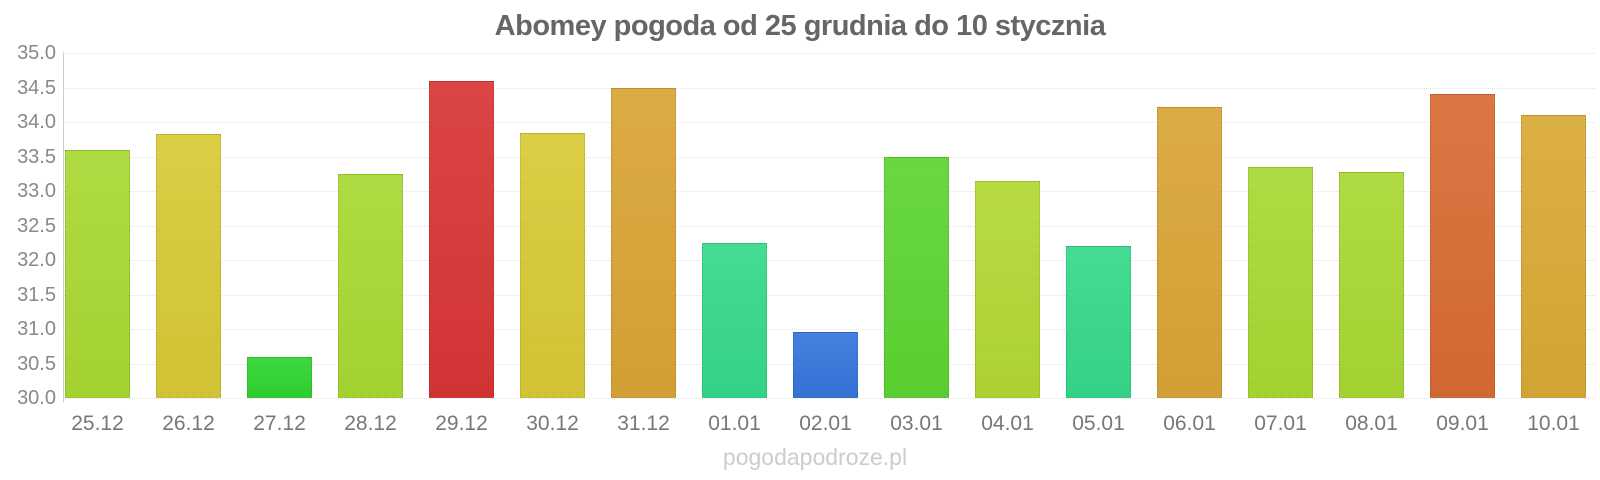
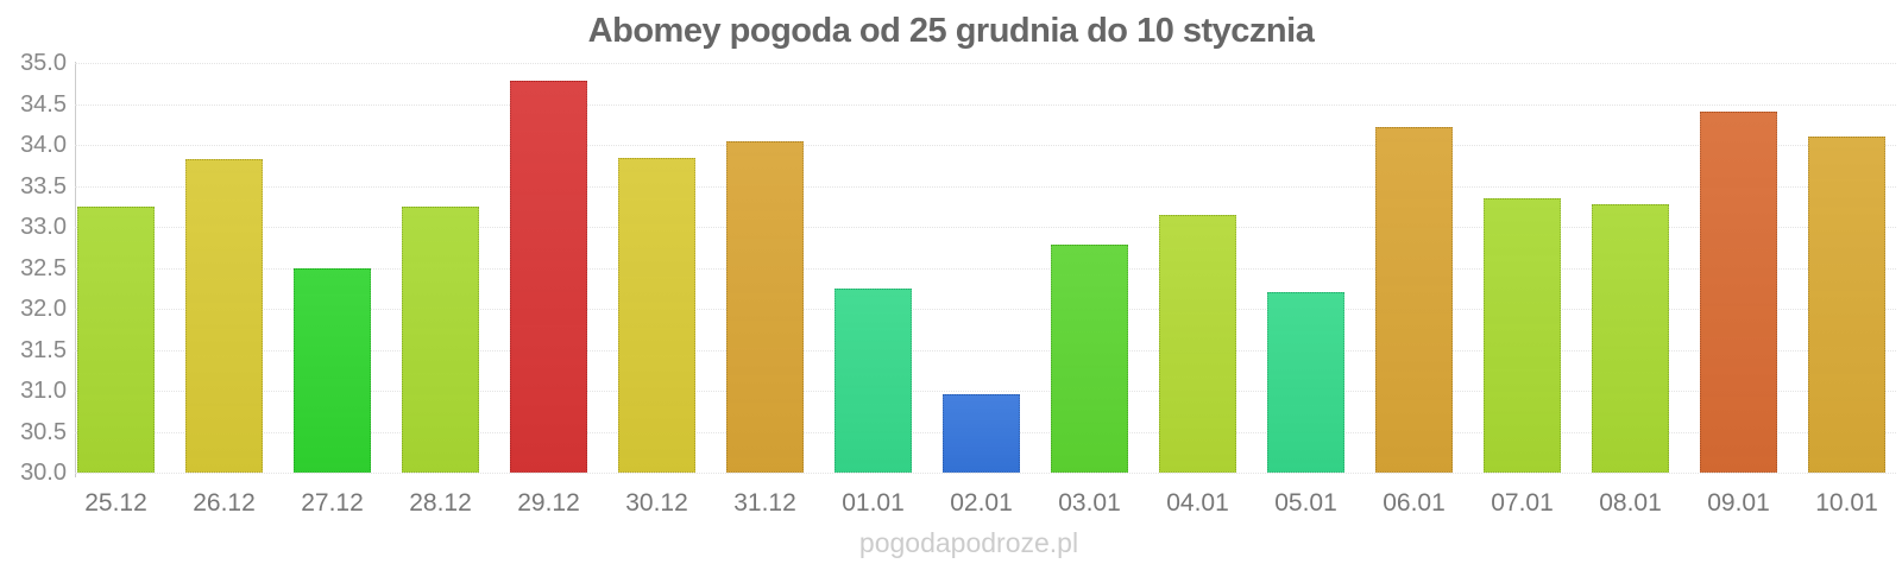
25.12: 33.6 -> 33.2
27.12: 30.6 -> 32.5
29.12: 34.6 -> 34.8
31.12: 34.5 -> 34.0
03.01: 33.5 -> 32.8
